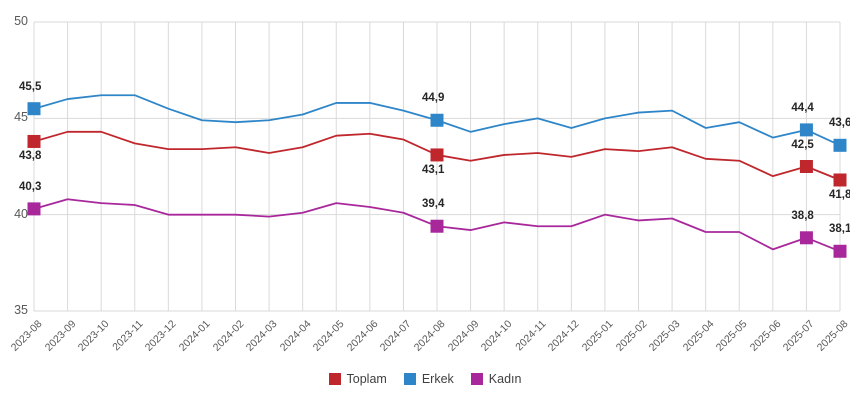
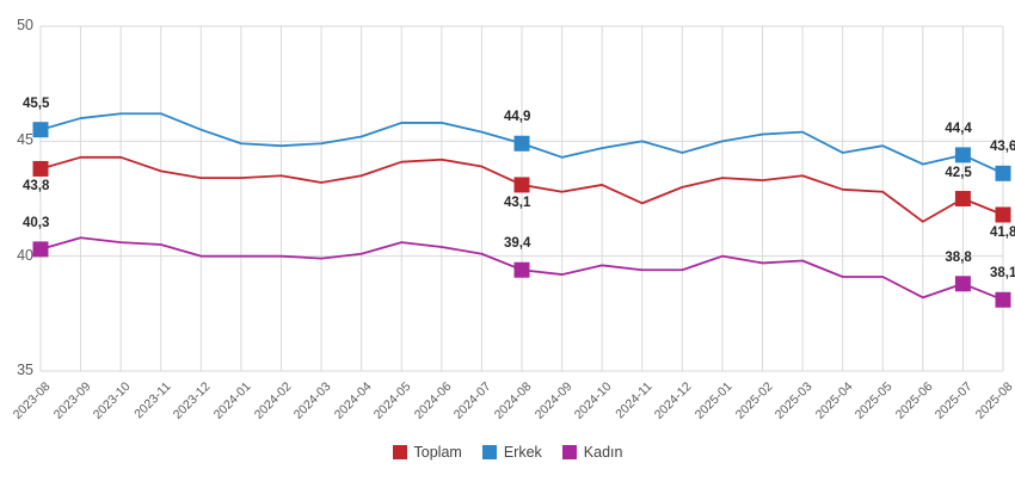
Toplam/2024-11: 43.2 -> 42.3
Toplam/2025-06: 42.0 -> 41.5
